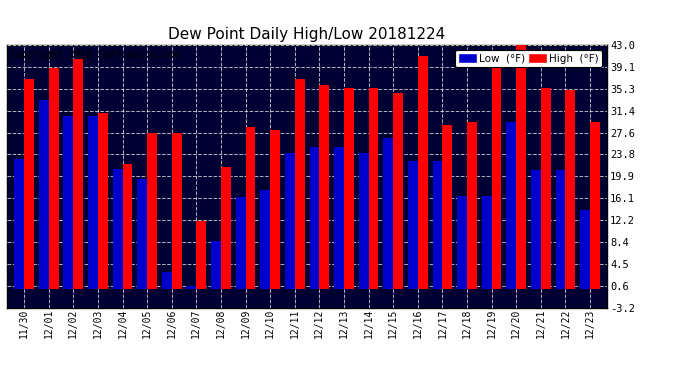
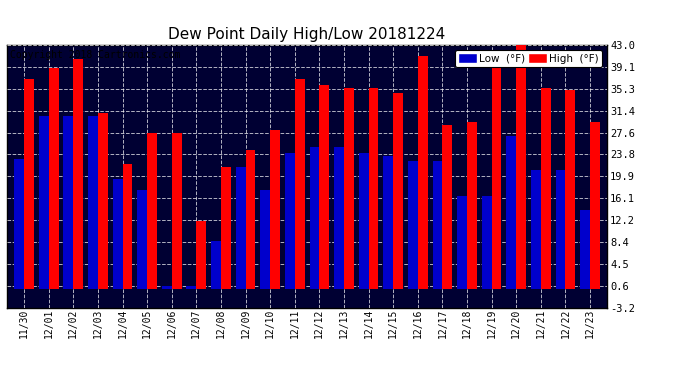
Low (°F)/12/01: 33.4 -> 30.5
Low (°F)/12/04: 21.2 -> 19.5
Low (°F)/12/05: 19.4 -> 17.5
Low (°F)/12/06: 3.0 -> 0.6
Low (°F)/12/09: 16.2 -> 21.5
High (°F)/12/09: 28.6 -> 24.5
Low (°F)/12/15: 26.6 -> 23.5
Low (°F)/12/20: 29.4 -> 27.0
